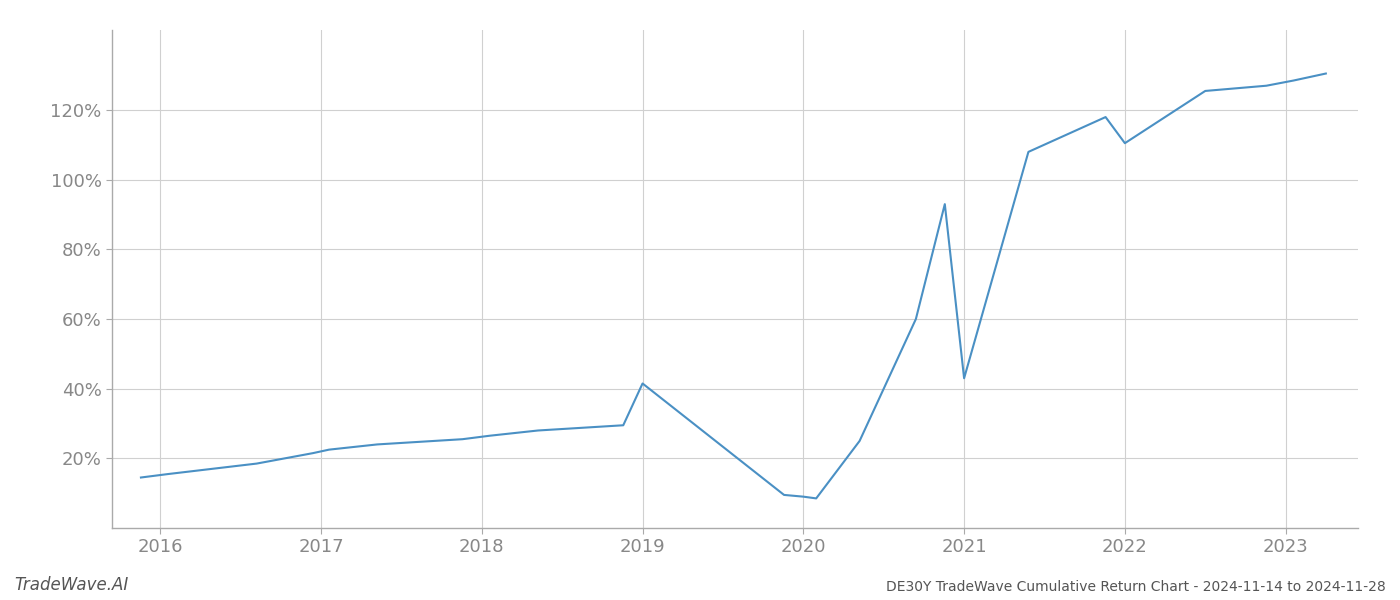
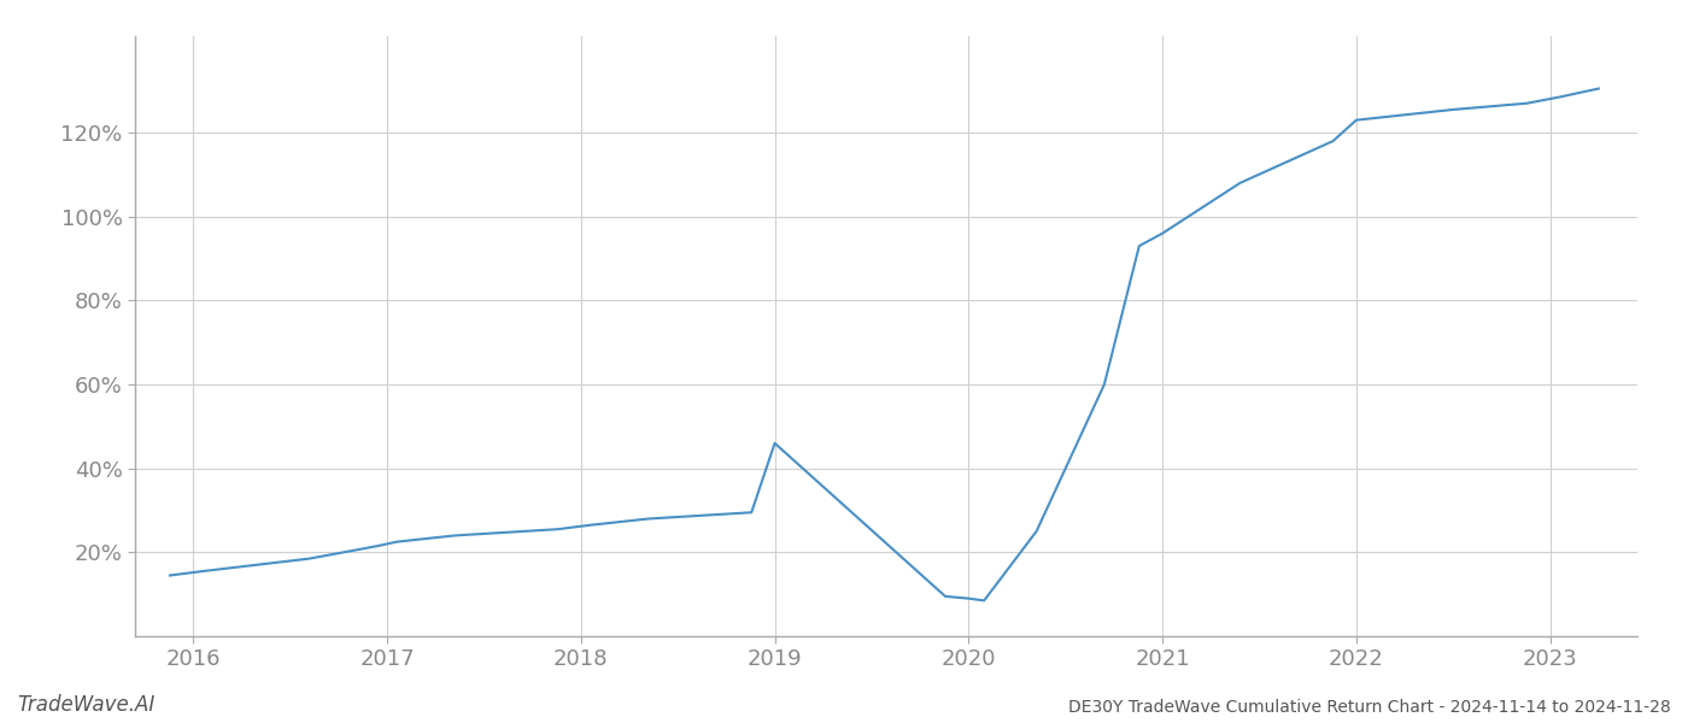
2019: 41.5% -> 46.0%
2021: 43.0% -> 96.0%
2022: 110.5% -> 123.0%
